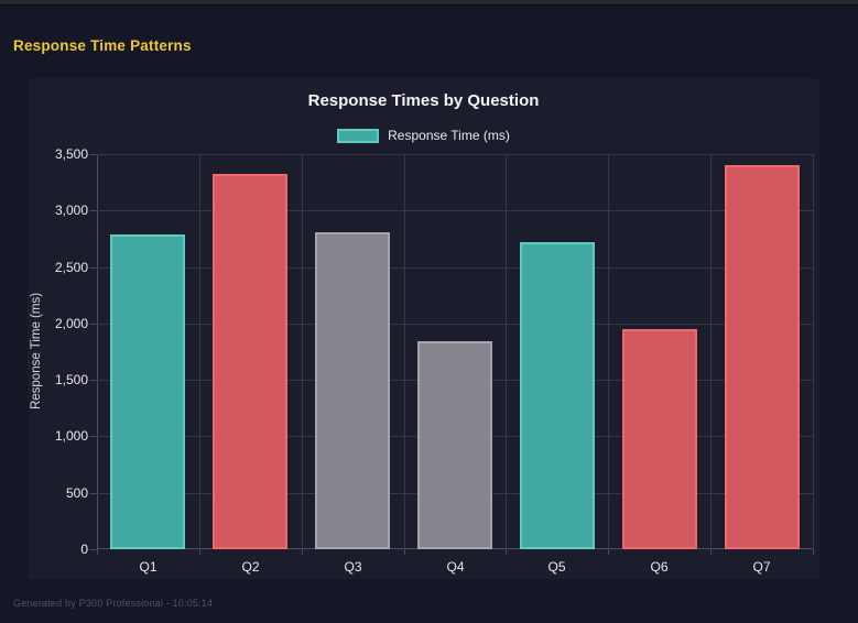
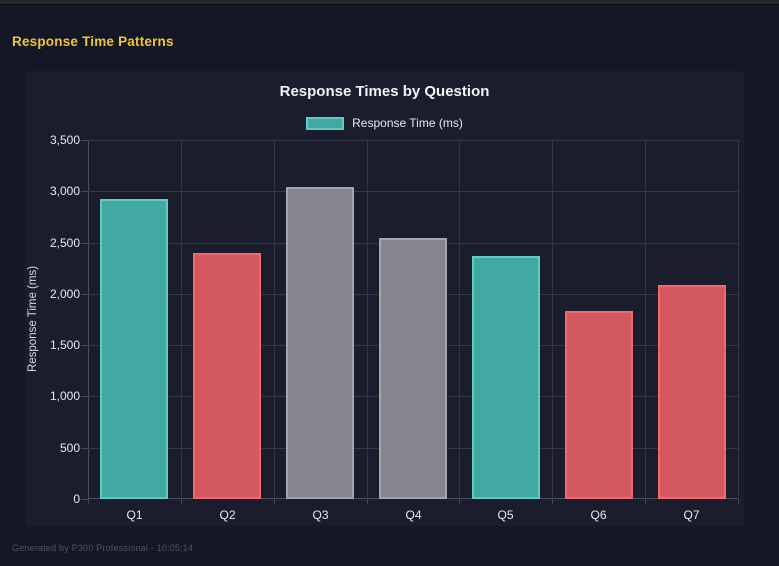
Q1: 2790 -> 2920
Q2: 3320 -> 2400
Q3: 2810 -> 3040
Q4: 1840 -> 2540
Q5: 2720 -> 2370
Q6: 1950 -> 1830
Q7: 3400 -> 2090
